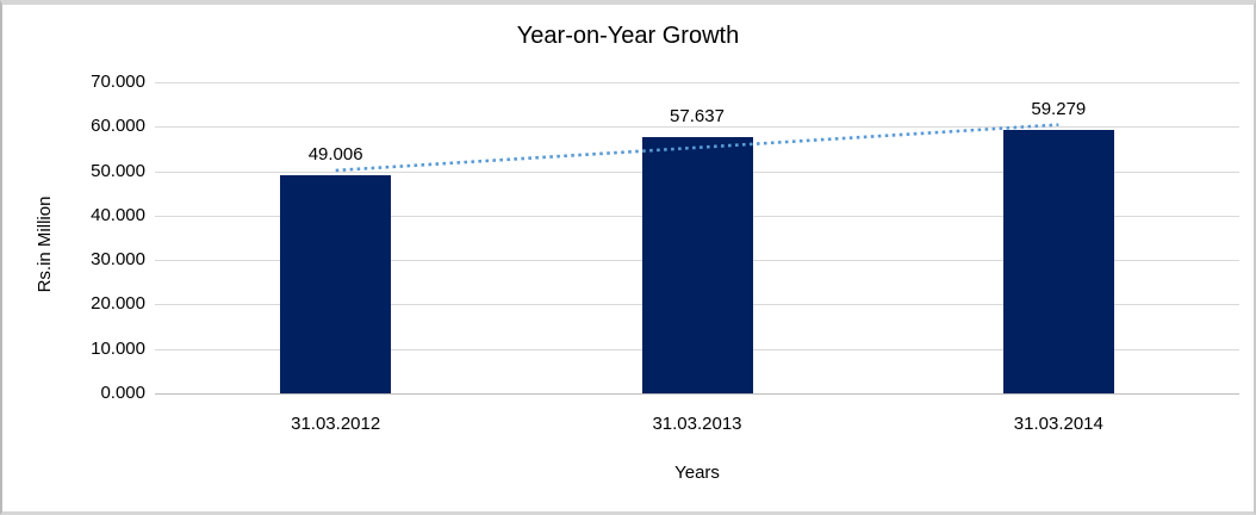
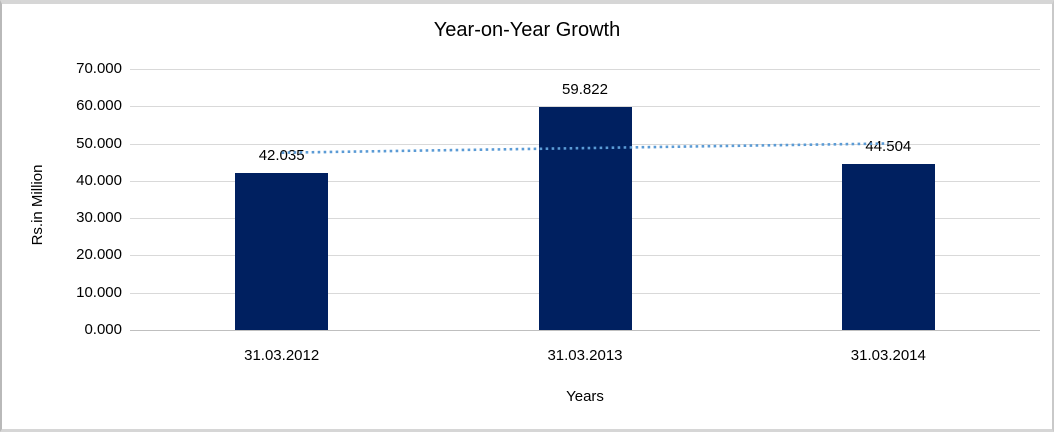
31.03.2012: 49.006 -> 42.035
31.03.2013: 57.637 -> 59.822
31.03.2014: 59.279 -> 44.504
